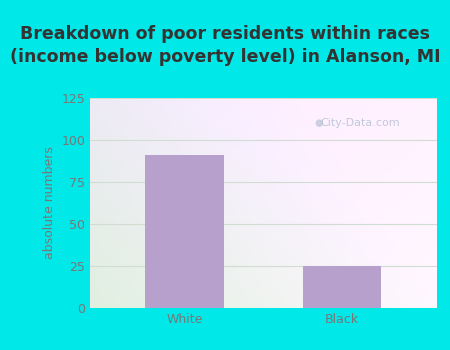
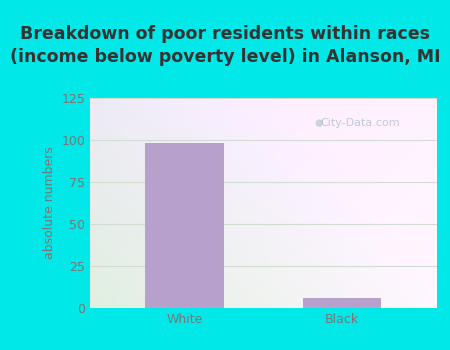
White: 91 -> 98
Black: 25 -> 6
